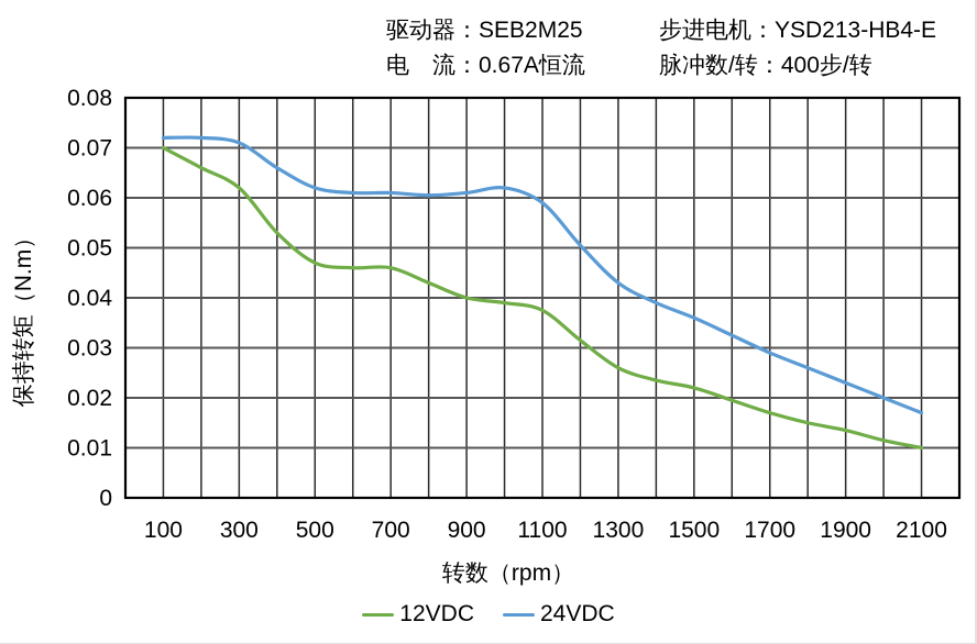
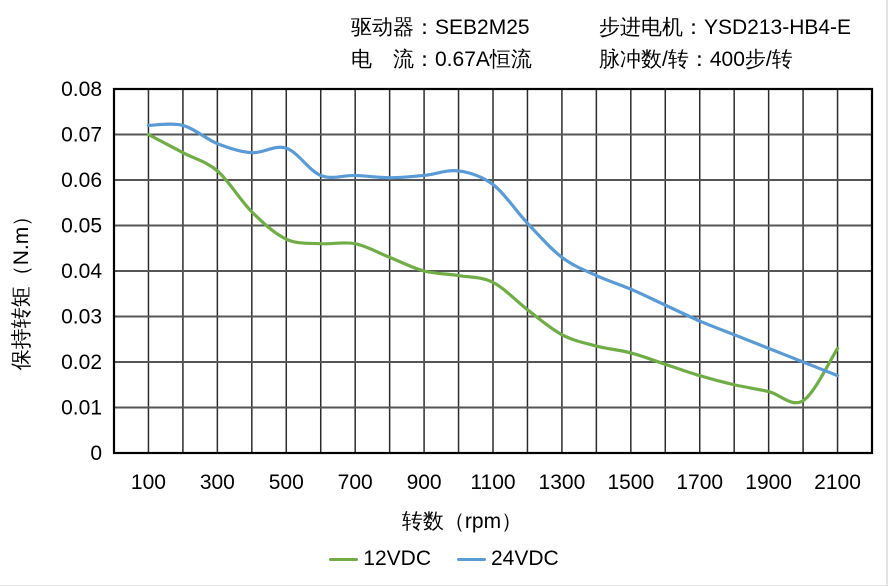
24VDC/300: 0.071 -> 0.068
24VDC/500: 0.062 -> 0.067
12VDC/2100: 0.010 -> 0.023
